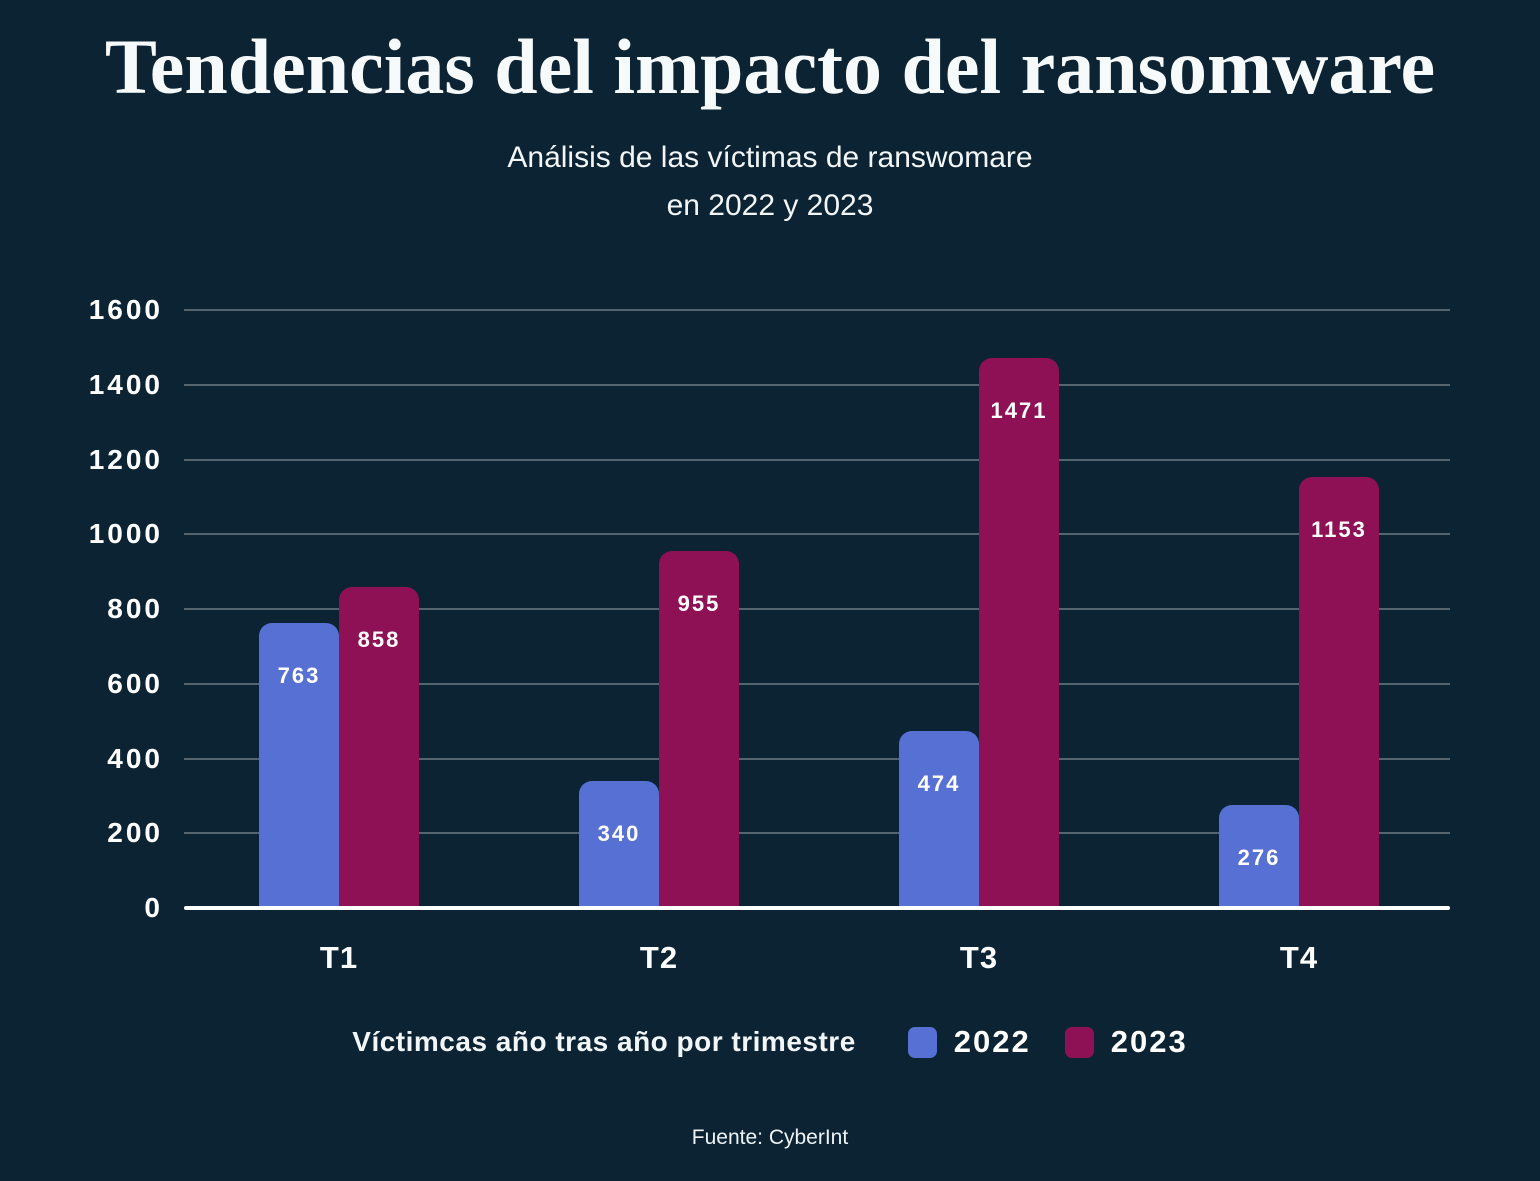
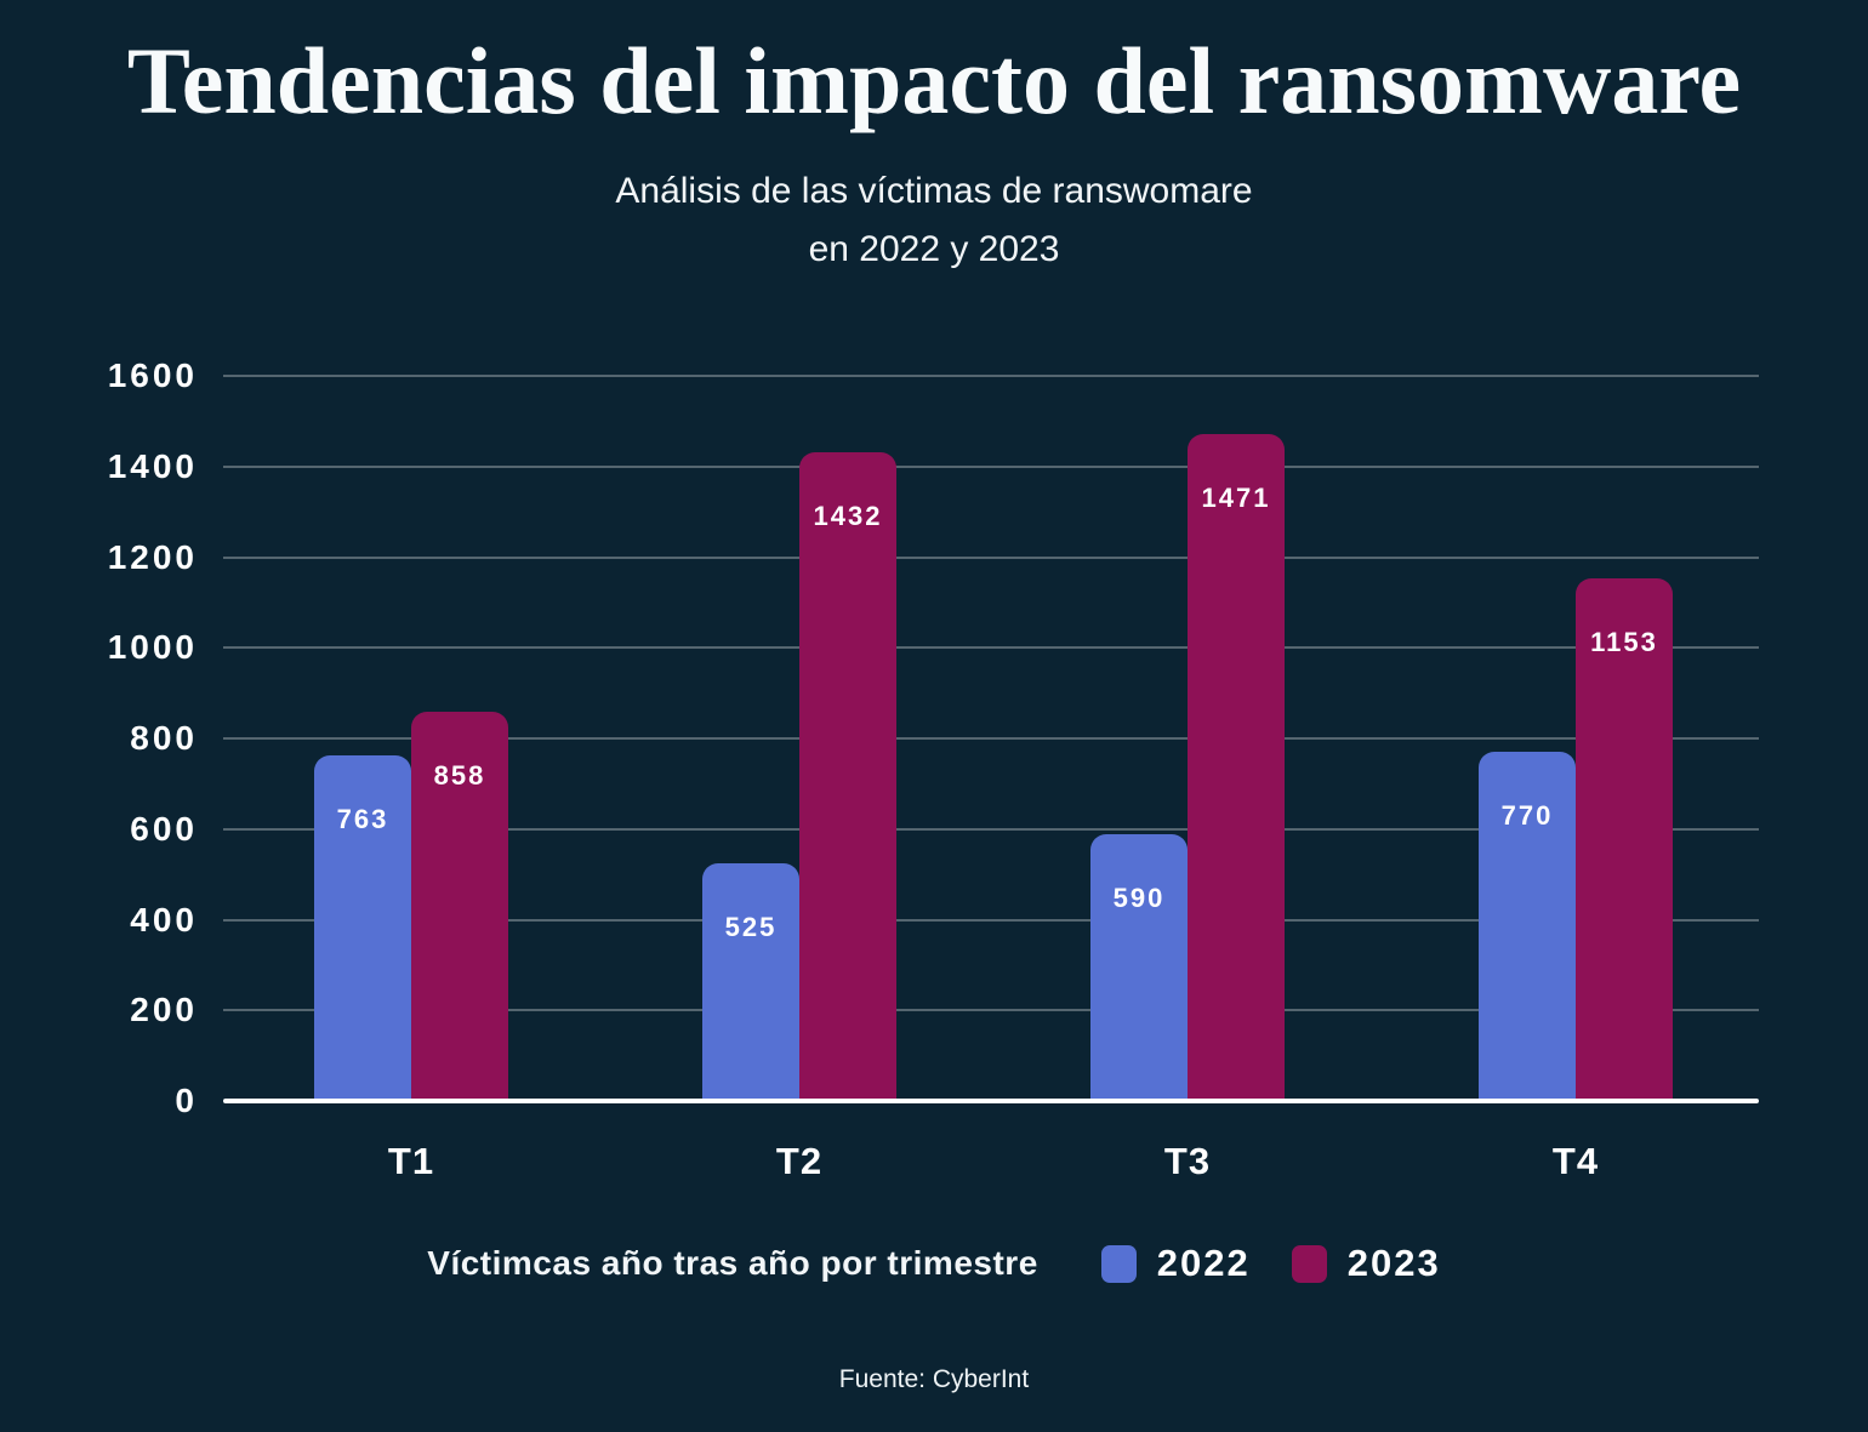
2022/T2: 340 -> 525
2023/T2: 955 -> 1432
2022/T3: 474 -> 590
2022/T4: 276 -> 770
